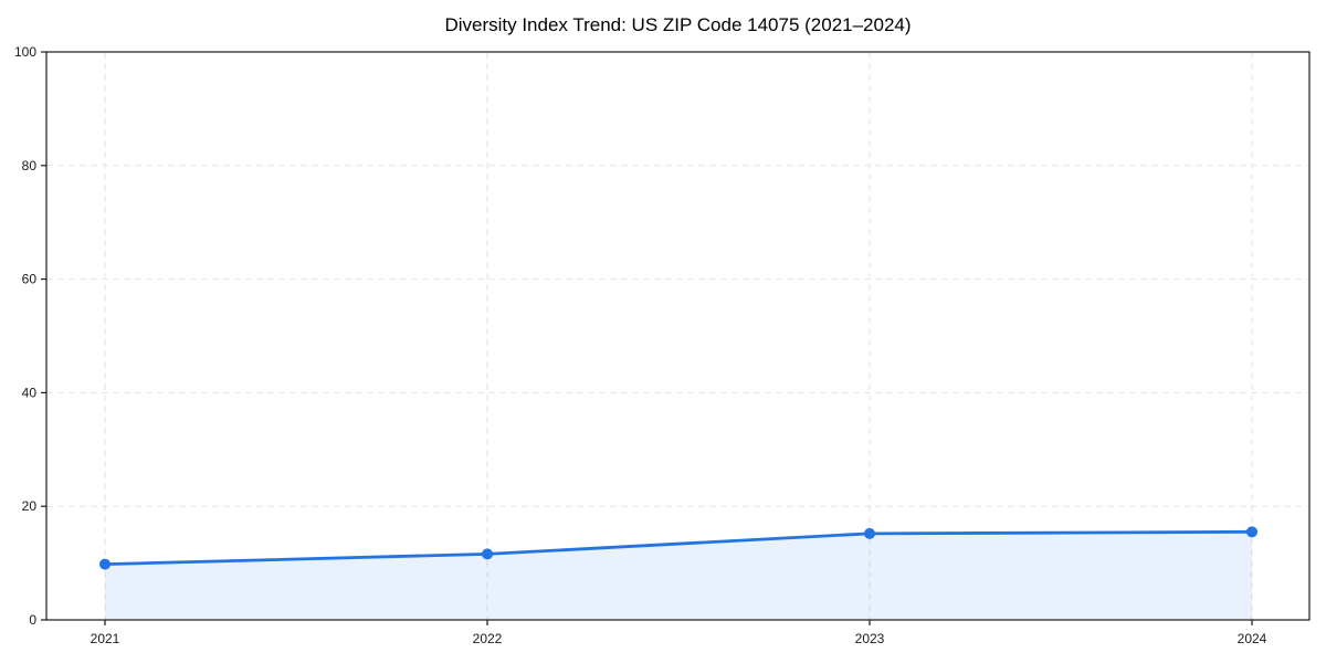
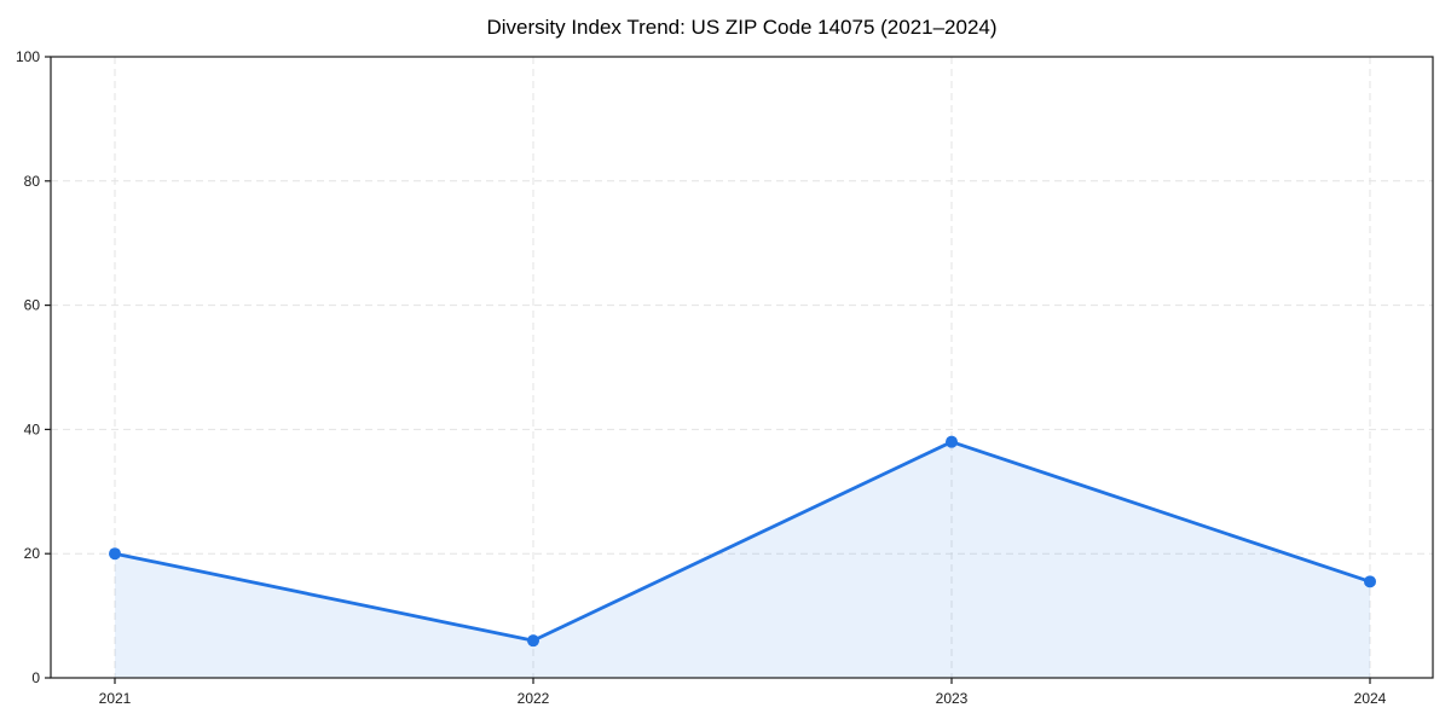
2021: 10 -> 20
2022: 12 -> 6
2023: 15 -> 38
